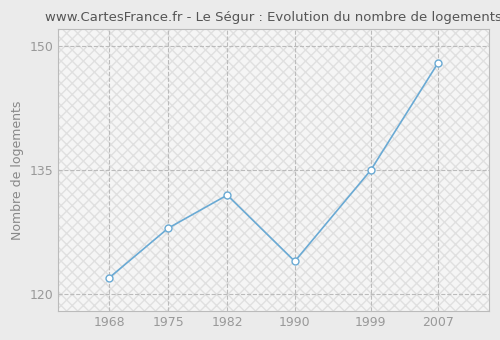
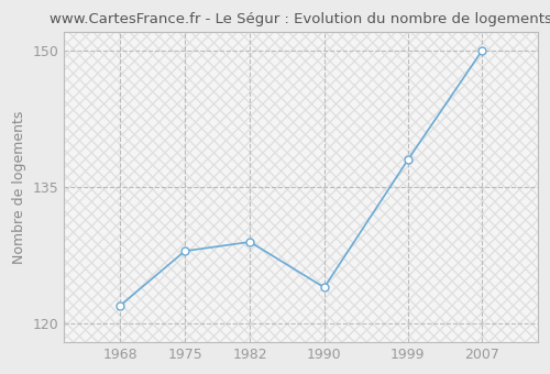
1982: 132 -> 129
1999: 135 -> 138
2007: 148 -> 150
